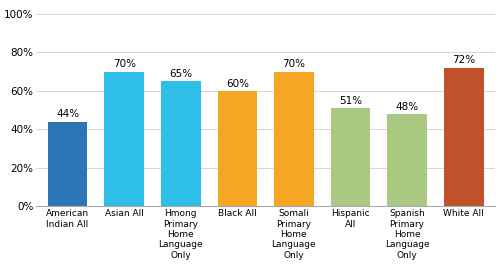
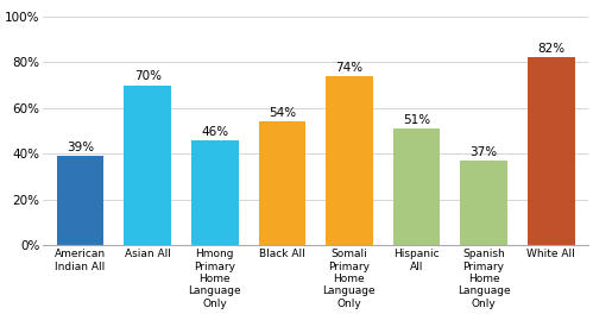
American Indian All: 44% -> 39%
Hmong Primary Home Language Only: 65% -> 46%
Black All: 60% -> 54%
Somali Primary Home Language Only: 70% -> 74%
Spanish Primary Home Language Only: 48% -> 37%
White All: 72% -> 82%
